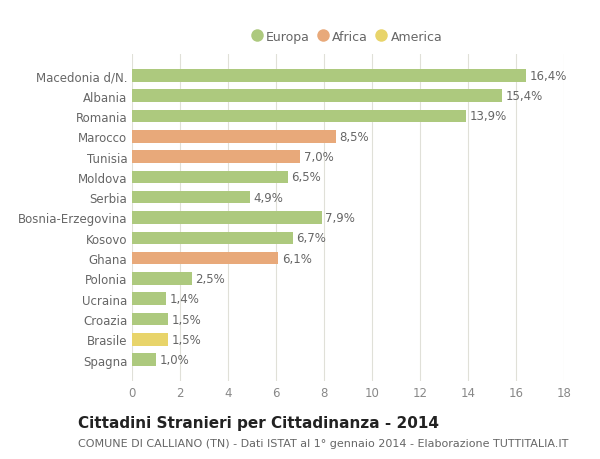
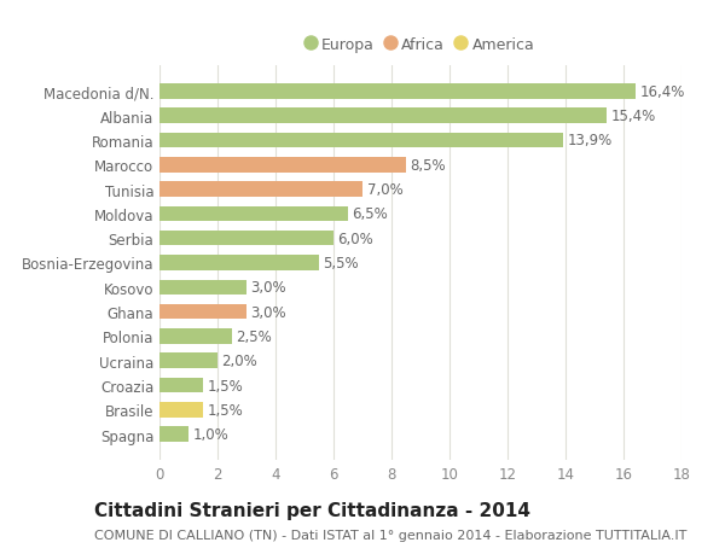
Serbia: 4,9% -> 6,0%
Bosnia-Erzegovina: 7,9% -> 5,5%
Kosovo: 6,7% -> 3,0%
Ghana: 6,1% -> 3,0%
Ucraina: 1,4% -> 2,0%
